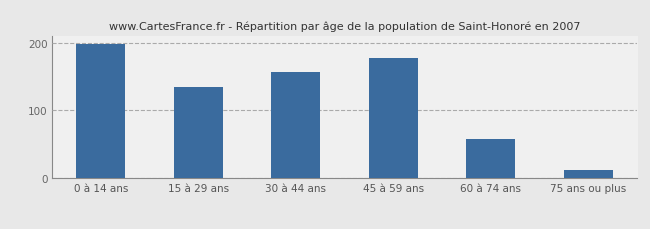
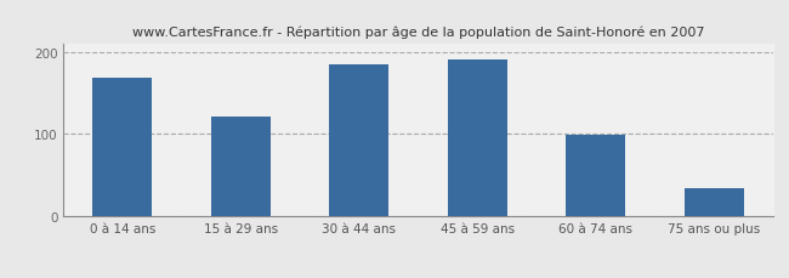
0 à 14 ans: 198 -> 168
15 à 29 ans: 134 -> 122
30 à 44 ans: 156 -> 185
45 à 59 ans: 178 -> 191
60 à 74 ans: 58 -> 99
75 ans ou plus: 12 -> 35
